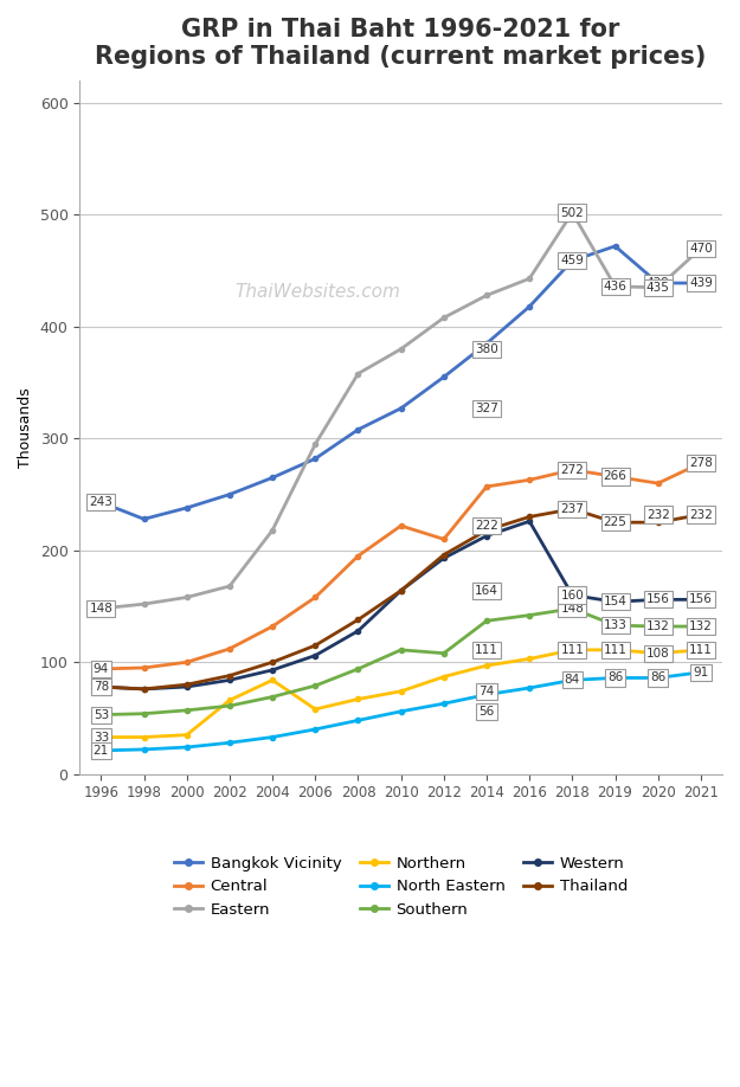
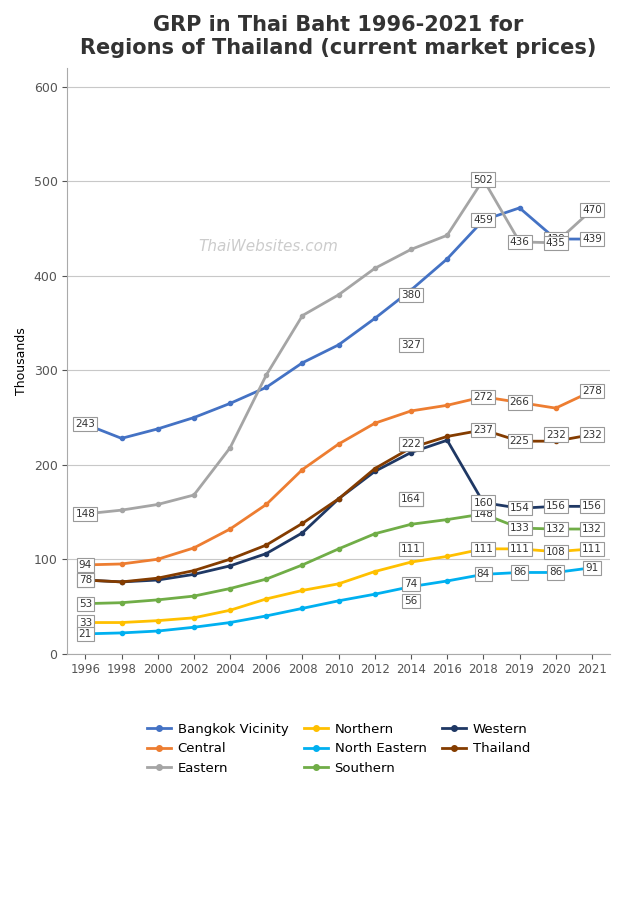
Northern/2002: 66 -> 38
Northern/2004: 84 -> 46
Central/2012: 210 -> 244
Southern/2012: 108 -> 127
